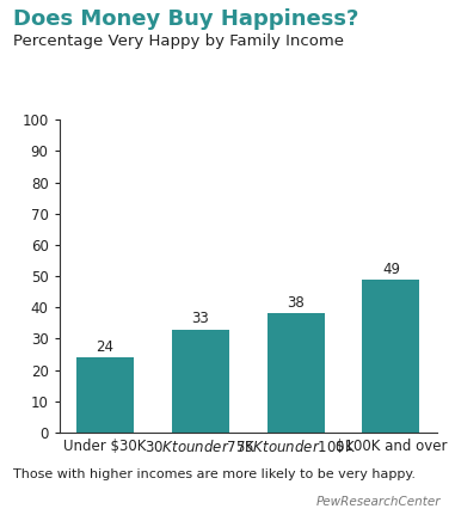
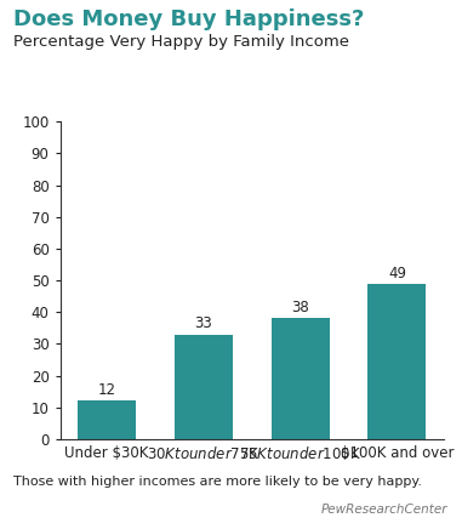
Under $30K: 24 -> 12
